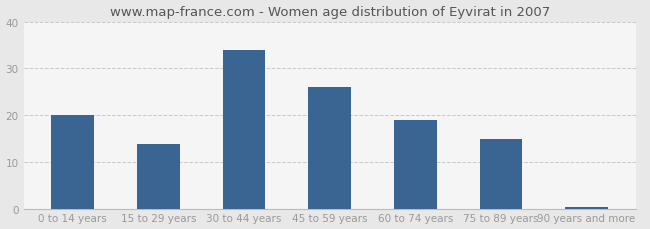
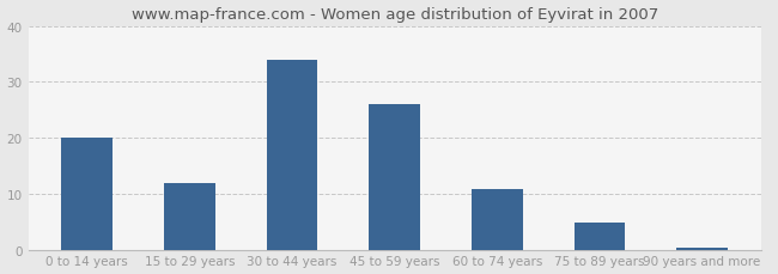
15 to 29 years: 14.0 -> 12.0
60 to 74 years: 19.0 -> 11.0
75 to 89 years: 15.0 -> 5.0
